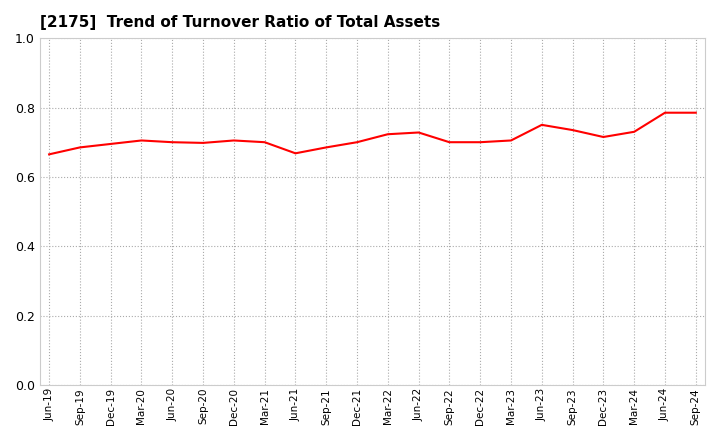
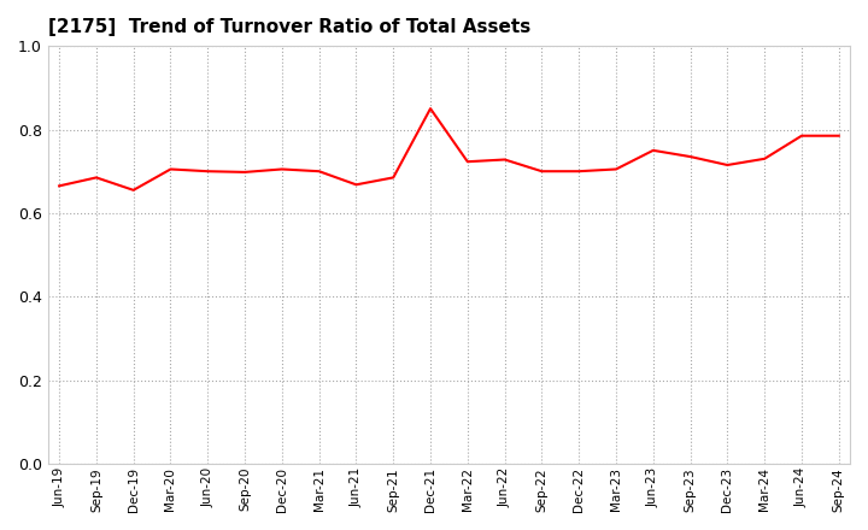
Dec-19: 0.695 -> 0.655
Dec-21: 0.700 -> 0.850
